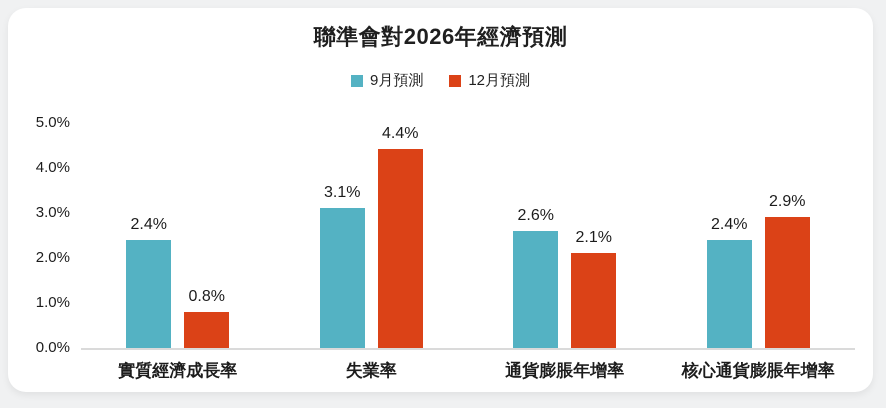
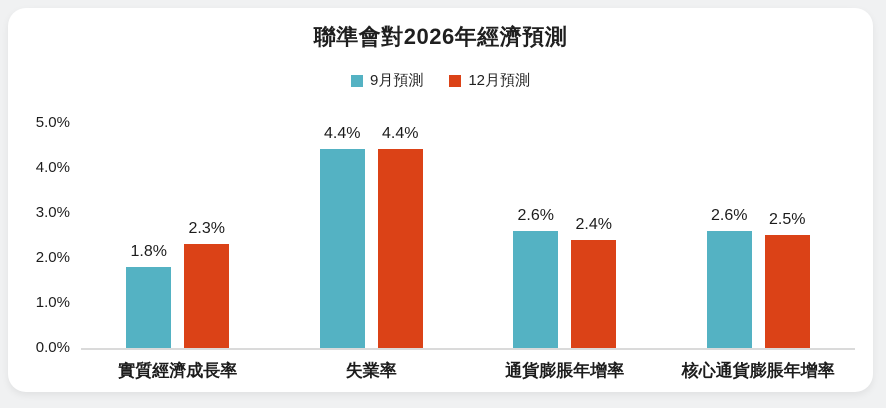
9月預測/實質經濟成長率: 2.4% -> 1.8%
12月預測/實質經濟成長率: 0.8% -> 2.3%
9月預測/失業率: 3.1% -> 4.4%
12月預測/通貨膨脹年增率: 2.1% -> 2.4%
9月預測/核心通貨膨脹年增率: 2.4% -> 2.6%
12月預測/核心通貨膨脹年增率: 2.9% -> 2.5%
